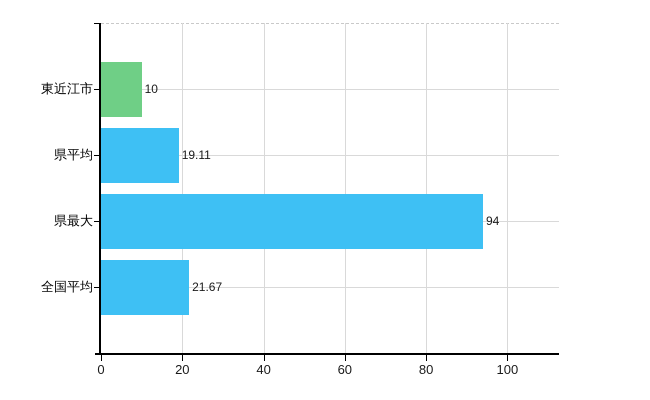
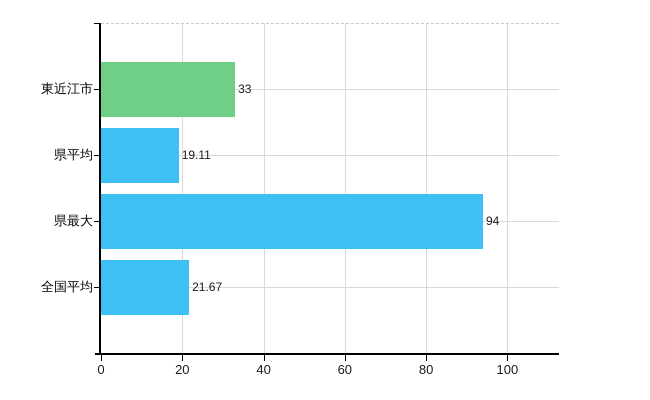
東近江市: 10 -> 33
